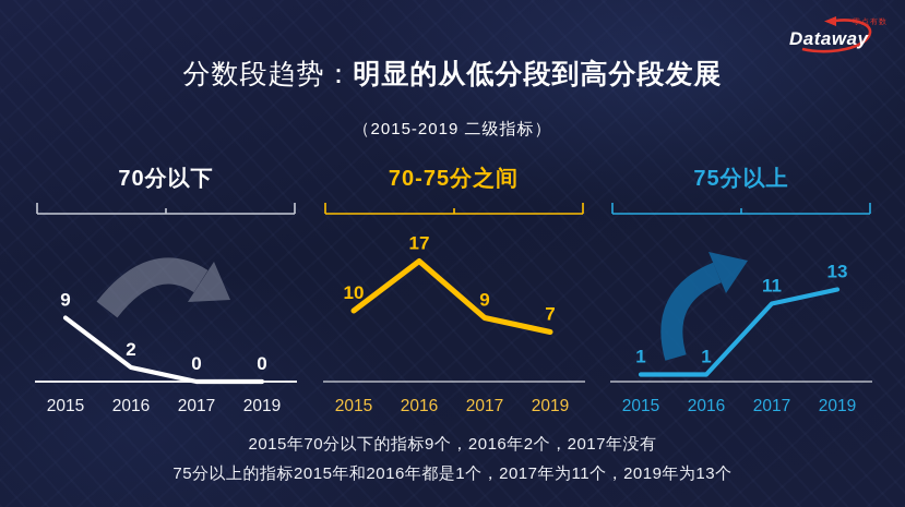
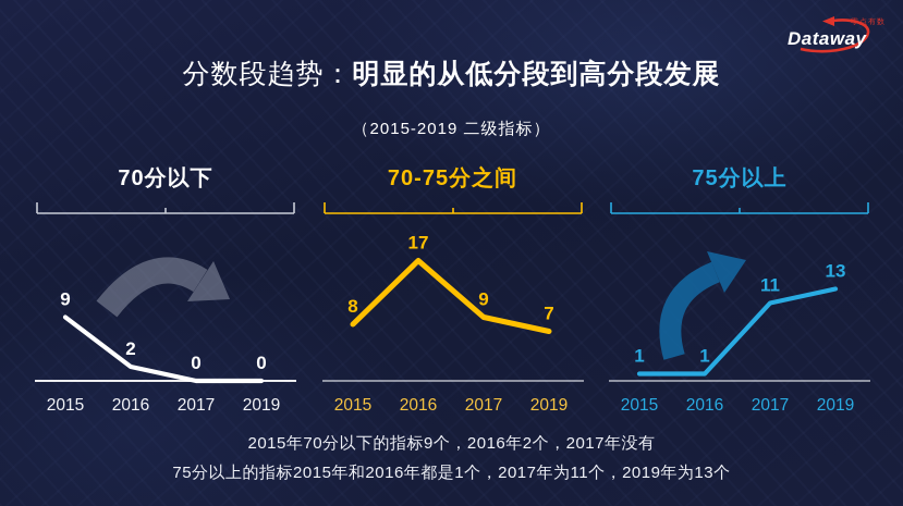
70-75分之间/2015: 10 -> 8
